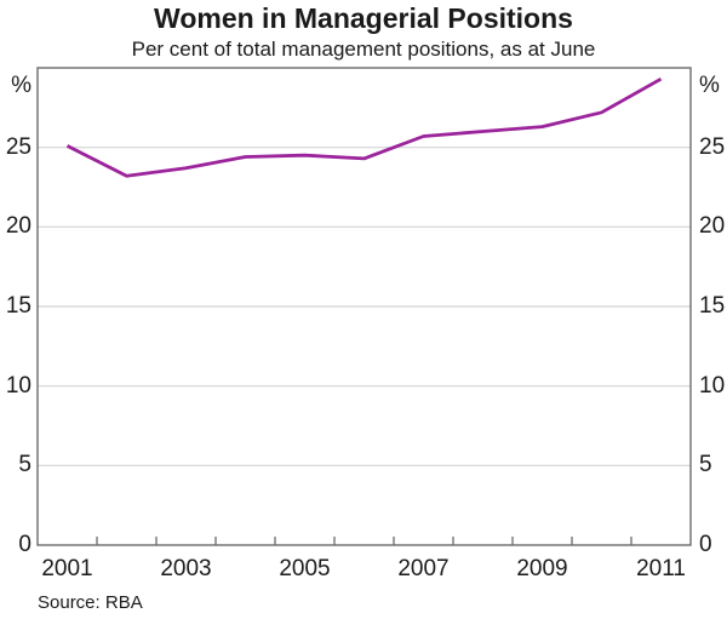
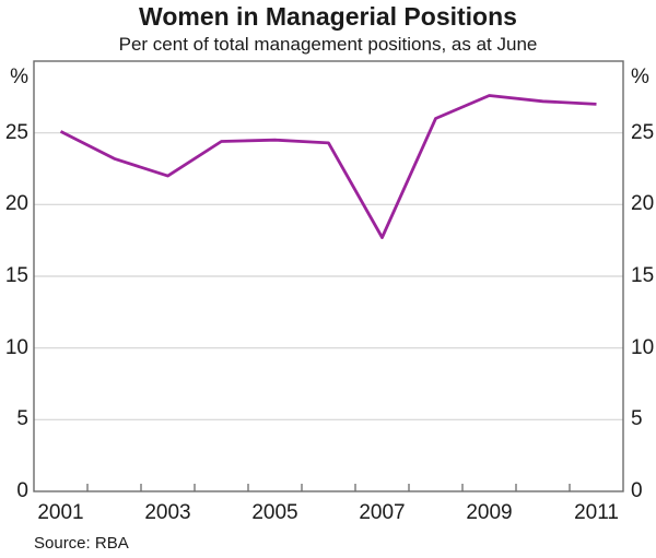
2003: 23.7 -> 22.0
2007: 25.7 -> 17.7
2009: 26.3 -> 27.6
2011: 29.3 -> 27.0
